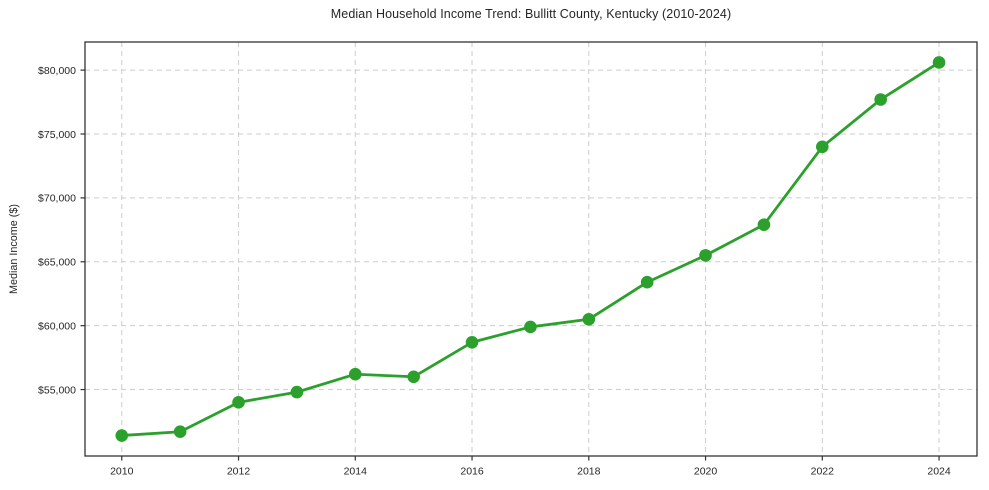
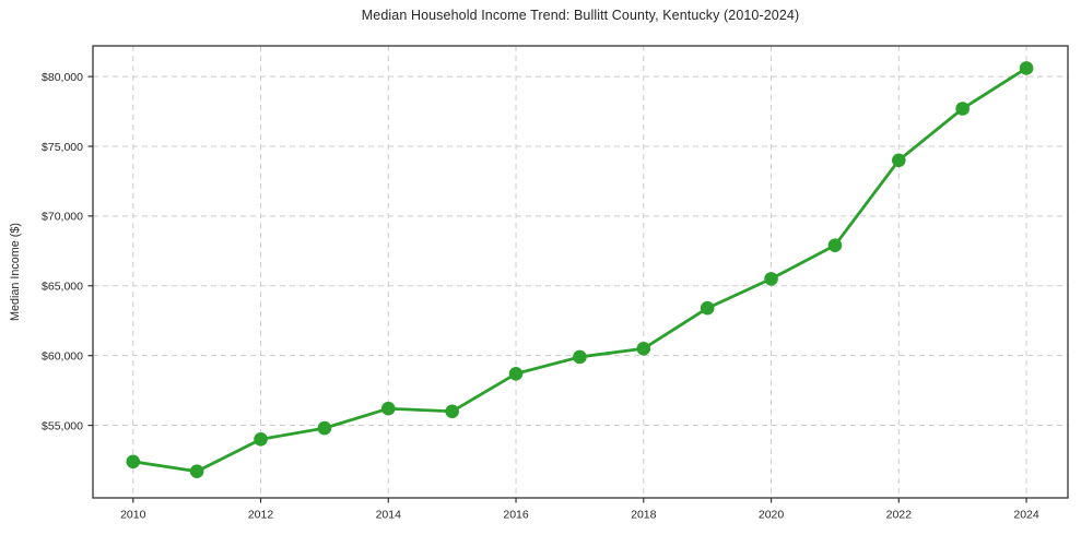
2010: $51400 -> $52400
